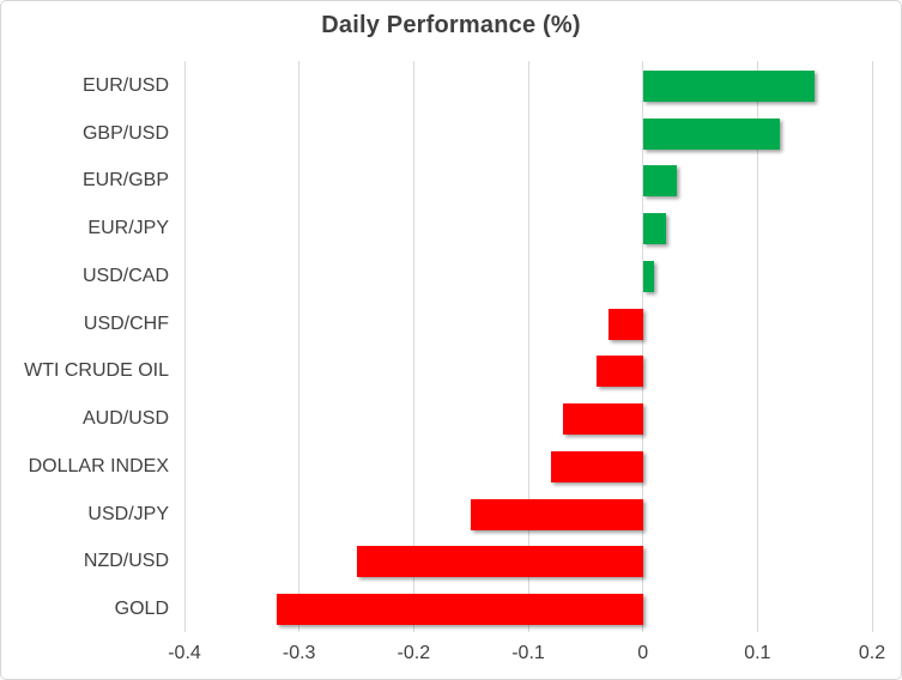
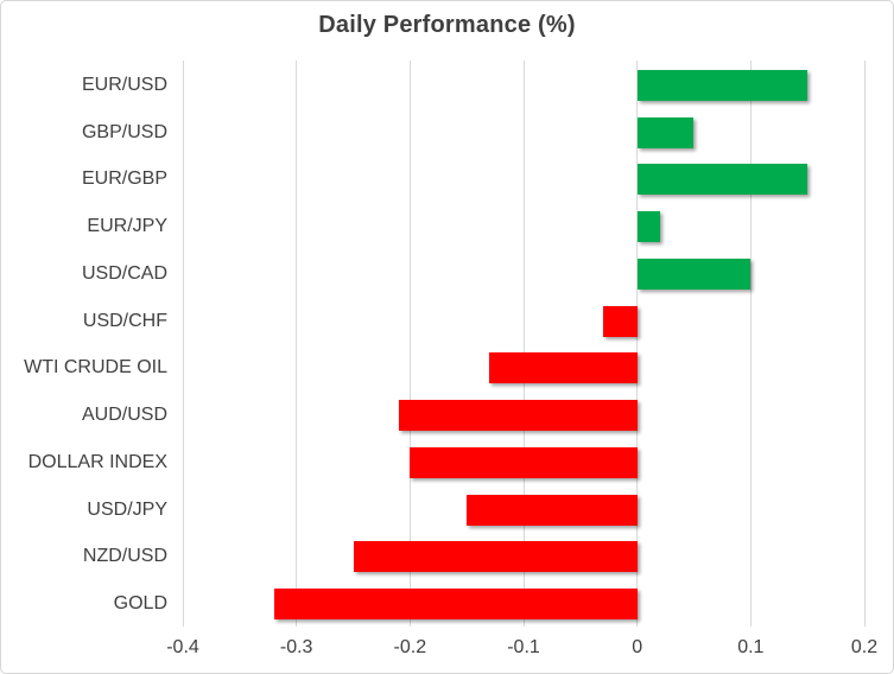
GBP/USD: 0.12 -> 0.05
EUR/GBP: 0.03 -> 0.15
USD/CAD: 0.01 -> 0.10
WTI CRUDE OIL: -0.04 -> -0.13
AUD/USD: -0.07 -> -0.21
DOLLAR INDEX: -0.08 -> -0.20
